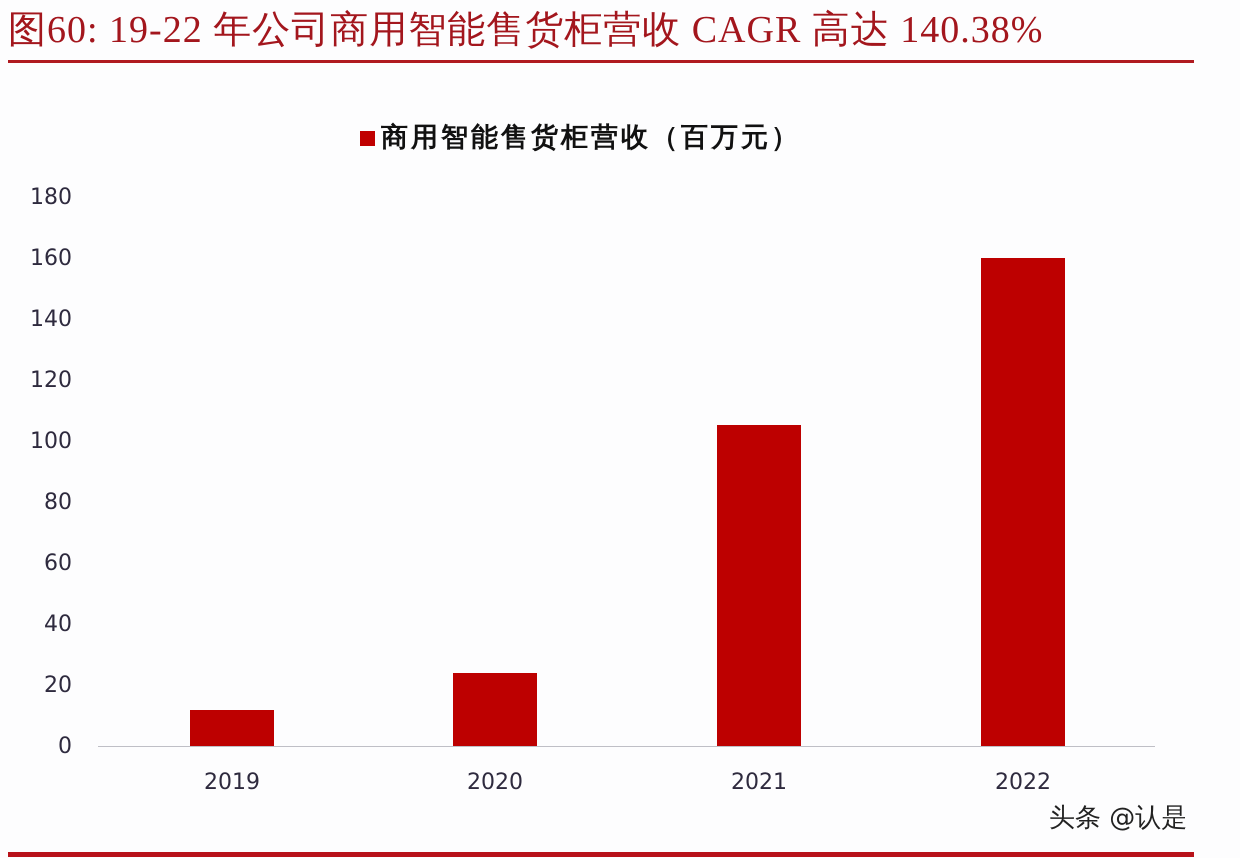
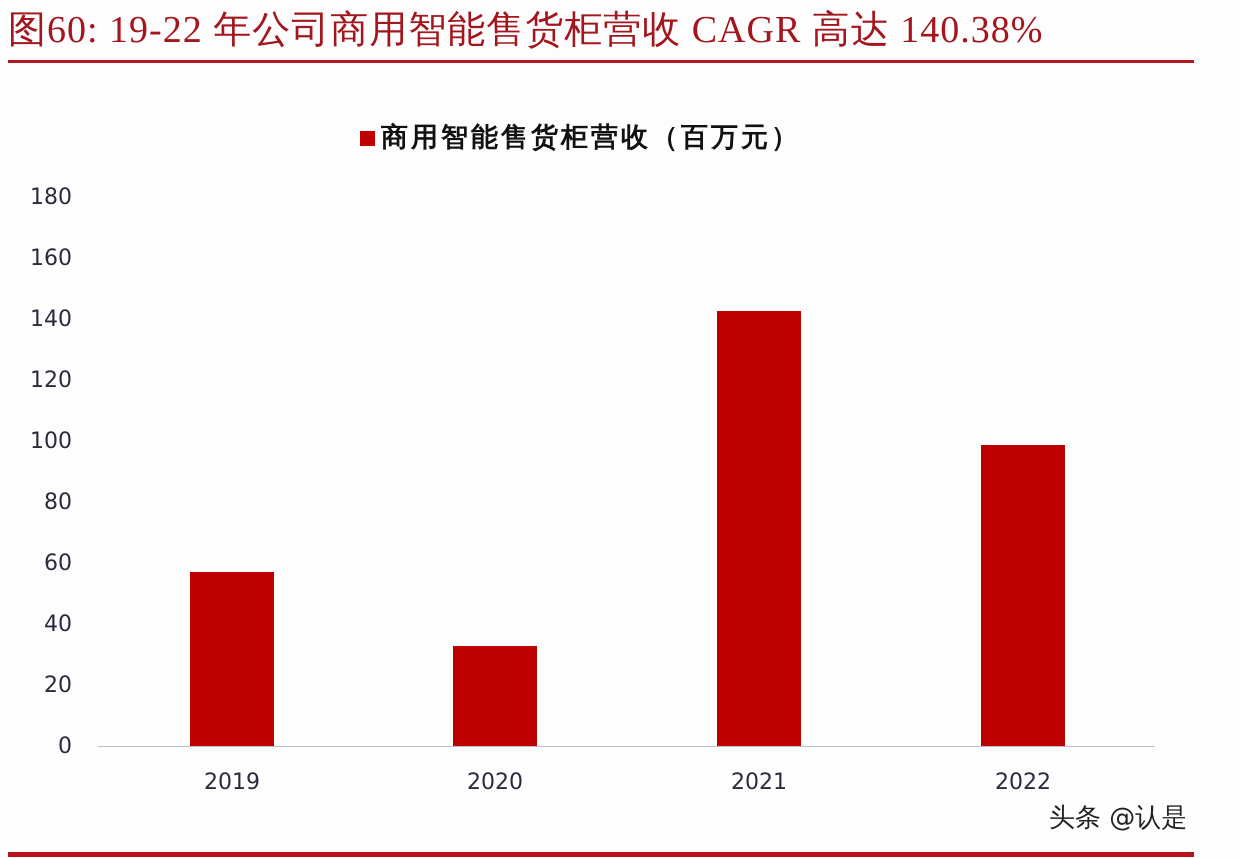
2019: 12 -> 57
2020: 24 -> 33
2021: 106 -> 143
2022: 160 -> 99
